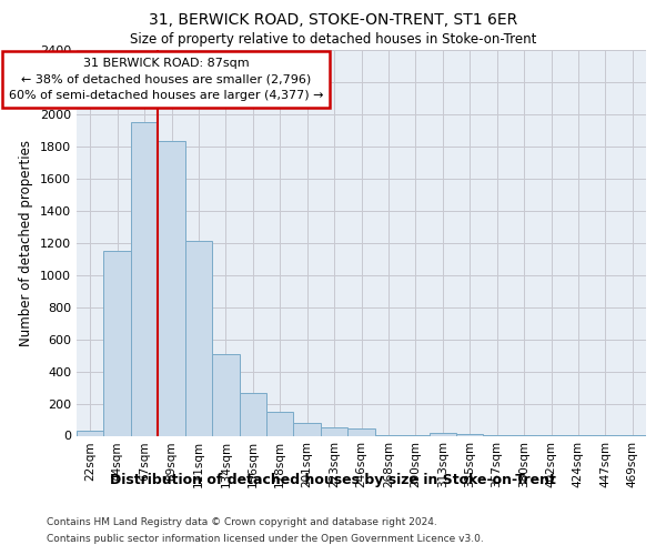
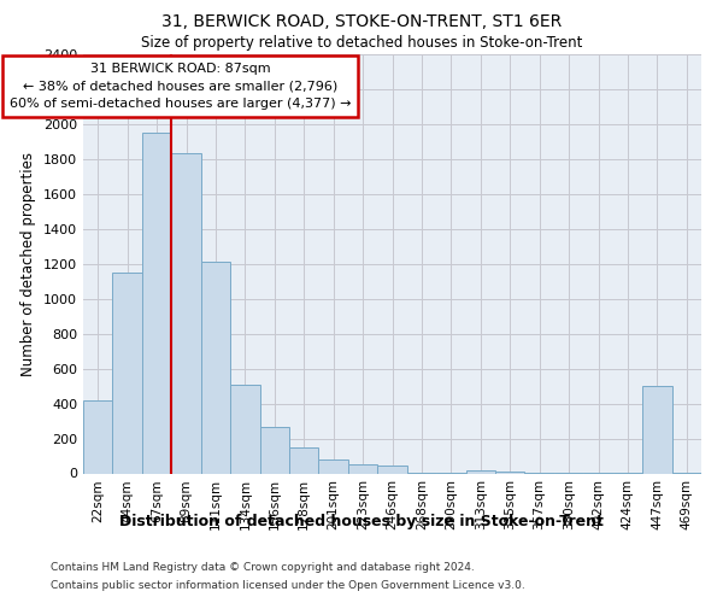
22sqm: 30 -> 420
447sqm: 0 -> 500
